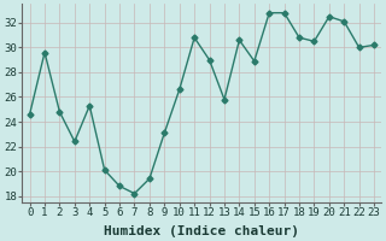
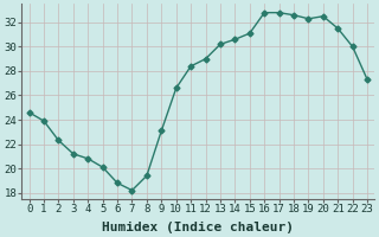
1: 29.6 -> 23.9
2: 24.8 -> 22.3
3: 22.4 -> 21.2
4: 25.3 -> 20.8
11: 30.8 -> 28.4
13: 25.8 -> 30.2
15: 28.9 -> 31.1
18: 30.8 -> 32.6
19: 30.5 -> 32.3
21: 32.1 -> 31.5
23: 30.2 -> 27.3
